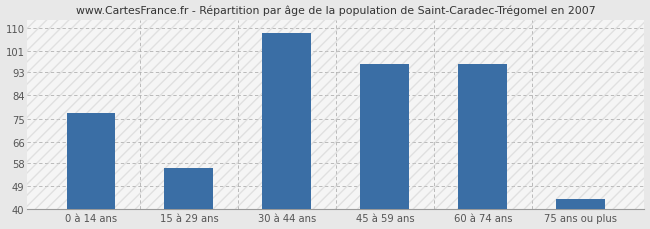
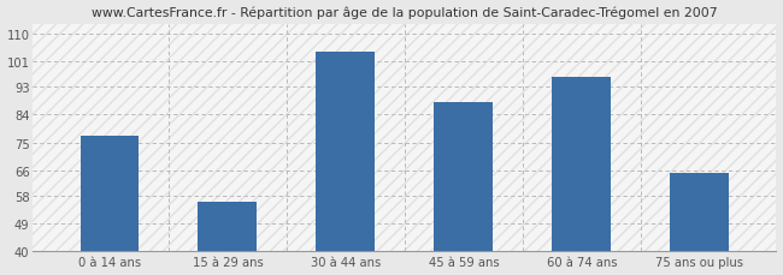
30 à 44 ans: 108 -> 104
45 à 59 ans: 96 -> 88
75 ans ou plus: 44 -> 65
